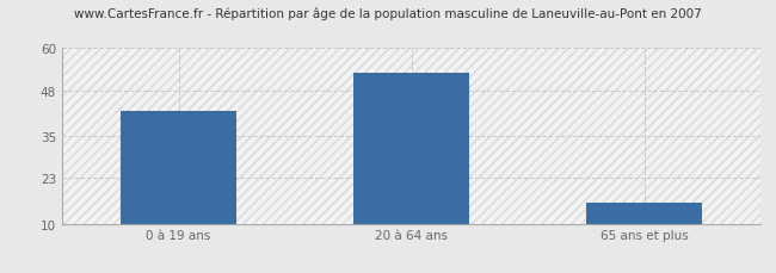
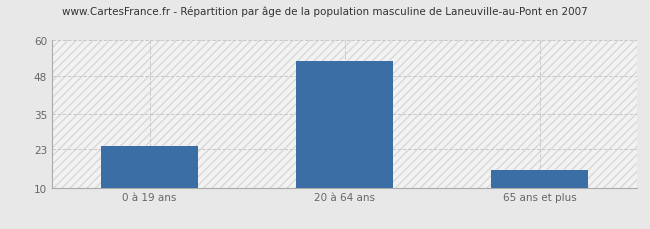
0 à 19 ans: 42 -> 24
